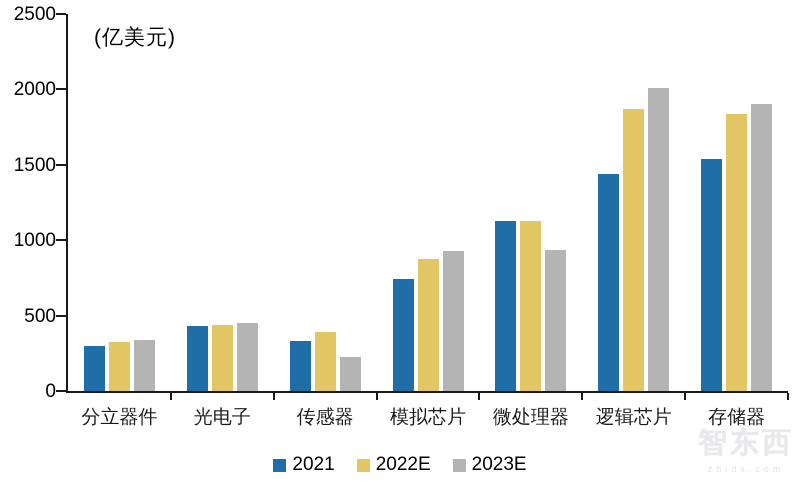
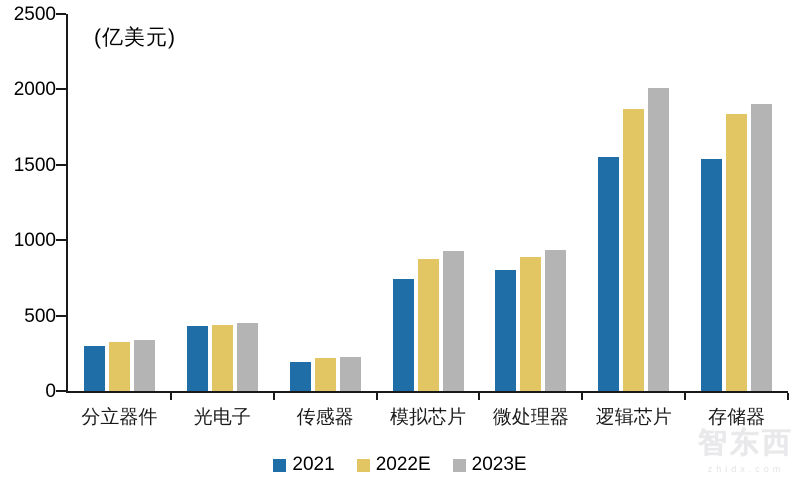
2021/传感器: 330 -> 190
2022E/传感器: 390 -> 220
2021/微处理器: 1130 -> 800
2022E/微处理器: 1130 -> 890
2021/逻辑芯片: 1440 -> 1550
